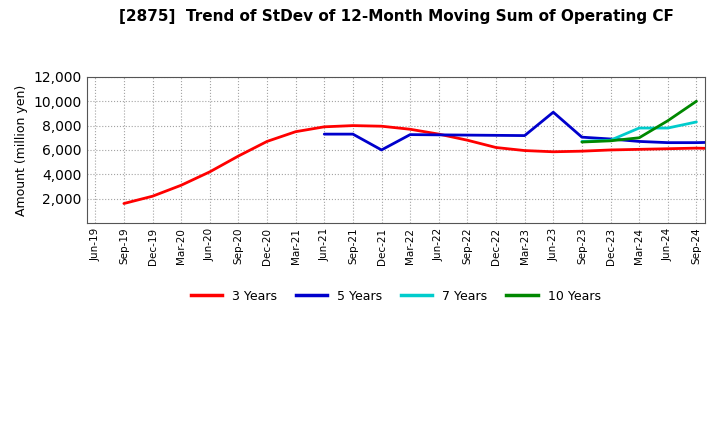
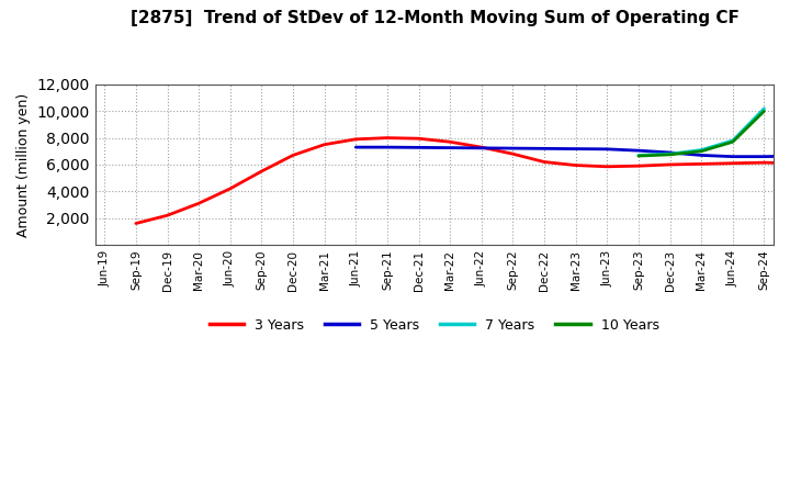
5 Years/Dec-21: 6,000 -> 7,300
5 Years/Jun-23: 9,100 -> 7,200
7 Years/Mar-24: 7,800 -> 7,100
10 Years/Jun-24: 8,400 -> 7,700
7 Years/Sep-24: 8,300 -> 10,200
